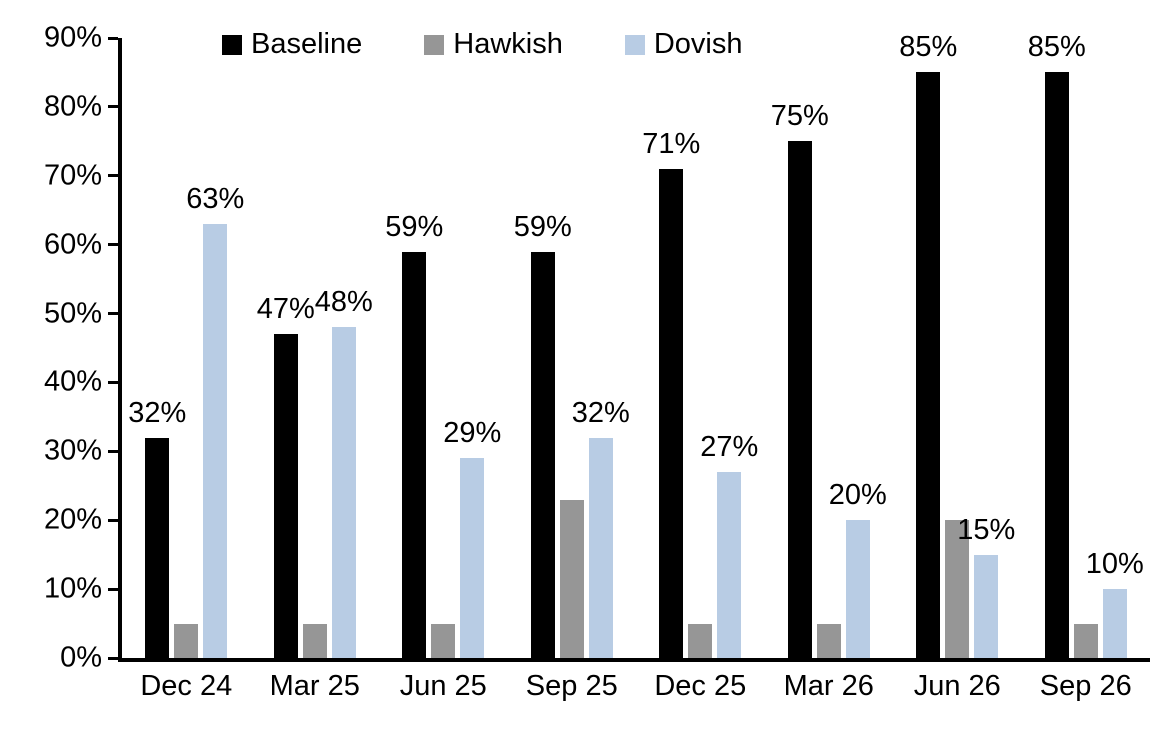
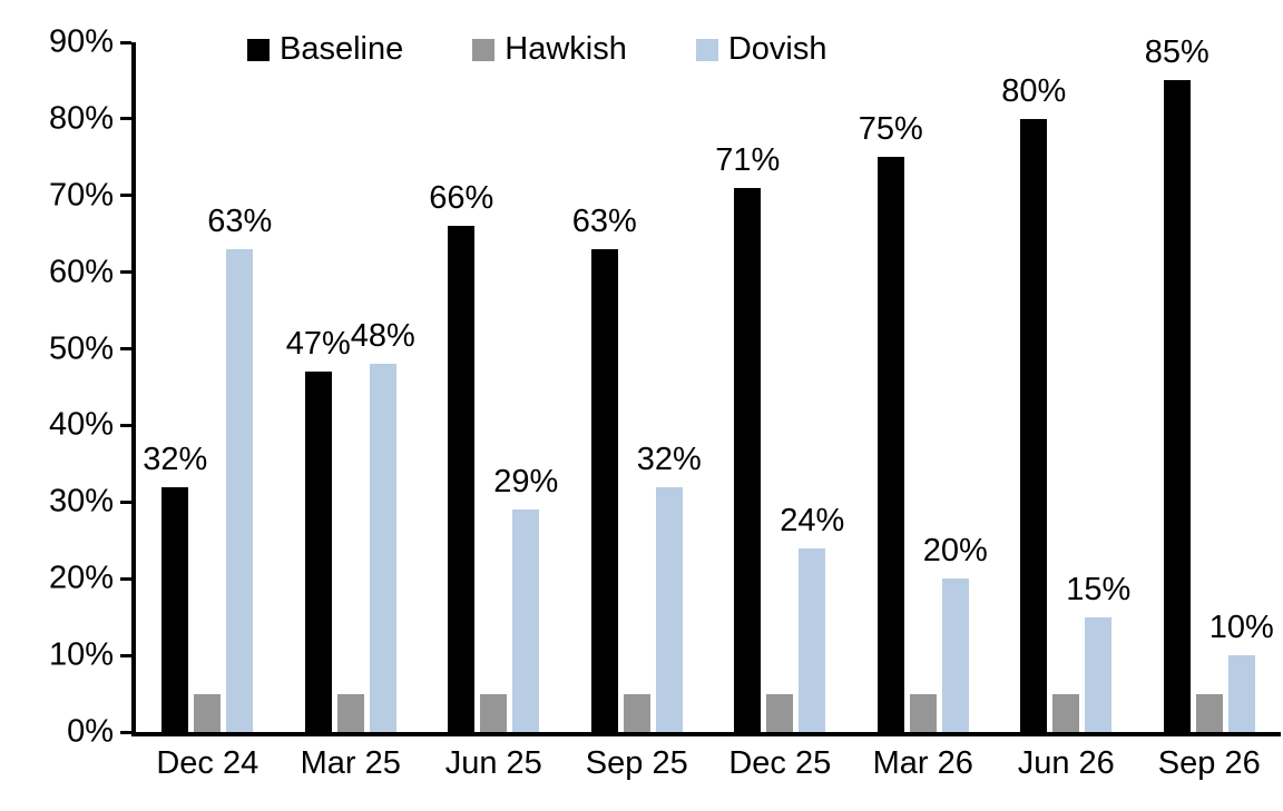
Baseline/Jun 25: 59% -> 66%
Baseline/Sep 25: 59% -> 63%
Hawkish/Sep 25: 23% -> 5%
Dovish/Dec 25: 27% -> 24%
Baseline/Jun 26: 85% -> 80%
Hawkish/Jun 26: 20% -> 5%
